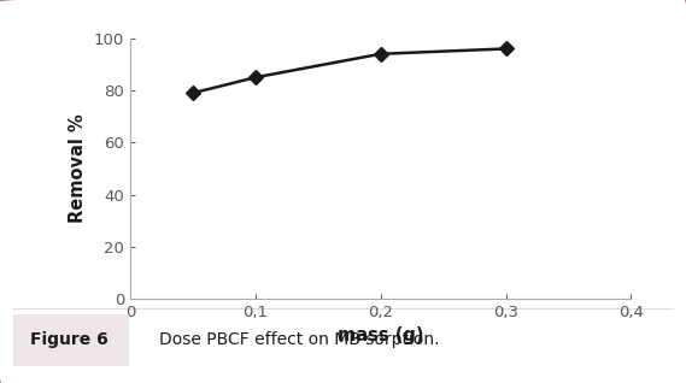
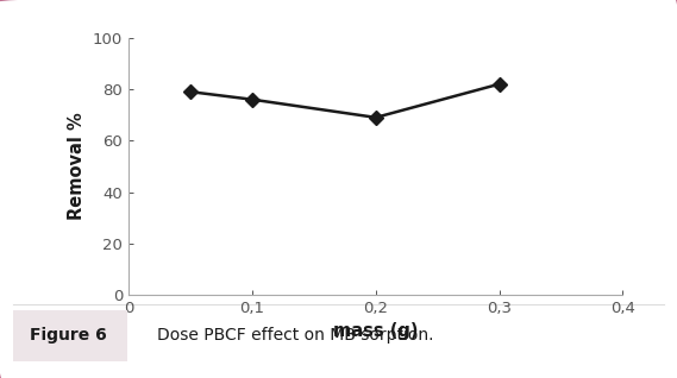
0,1: 85 -> 76
0,2: 94 -> 69
0,3: 96 -> 82
